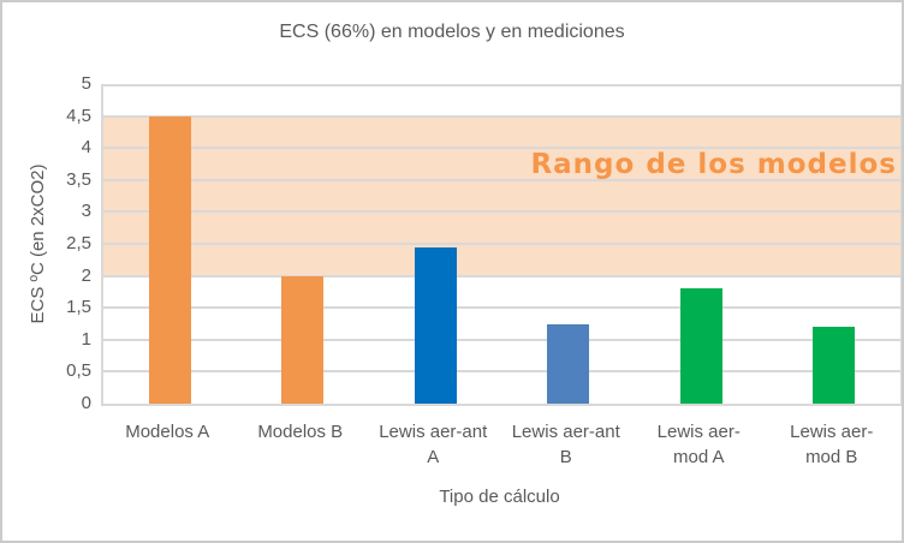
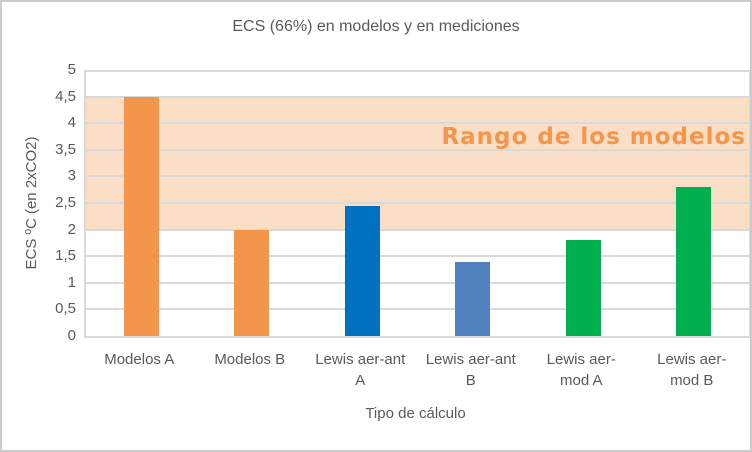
Lewis aer-ant B: 1.2 -> 1.4
Lewis aer-mod B: 1.2 -> 2.8
